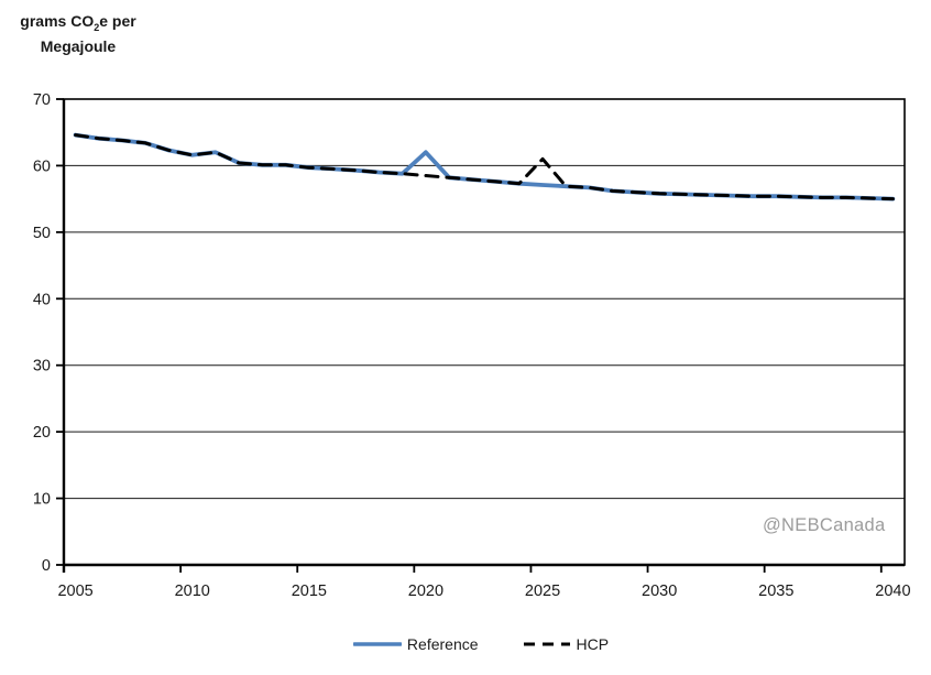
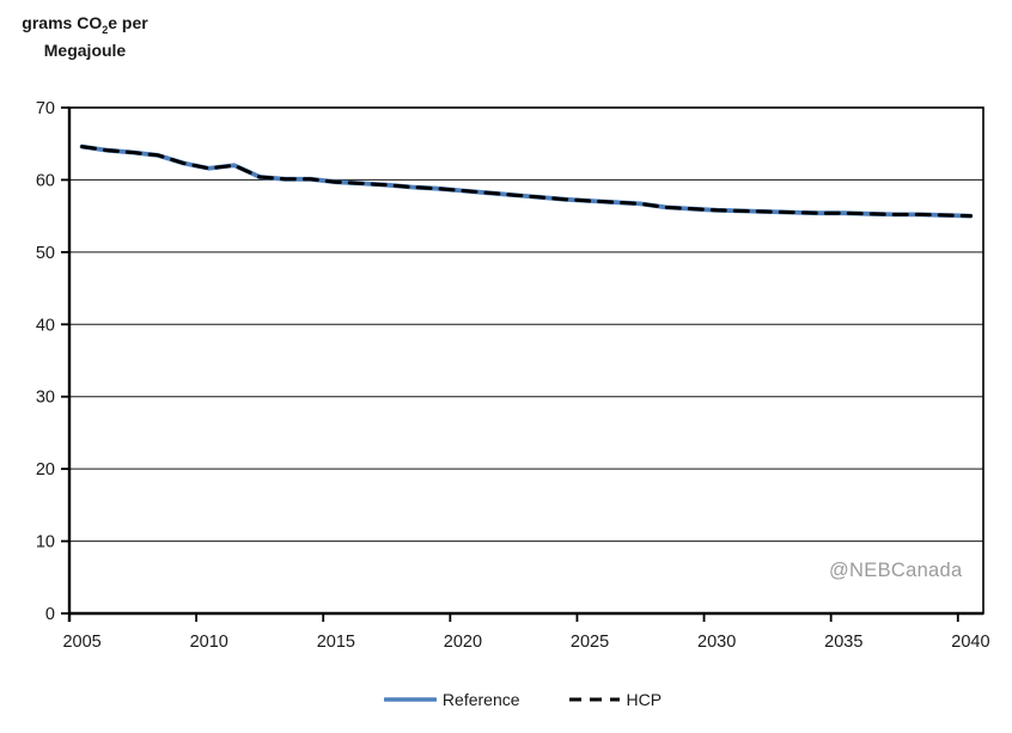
Reference/2020: 62 -> 58
HCP/2025: 61 -> 57
